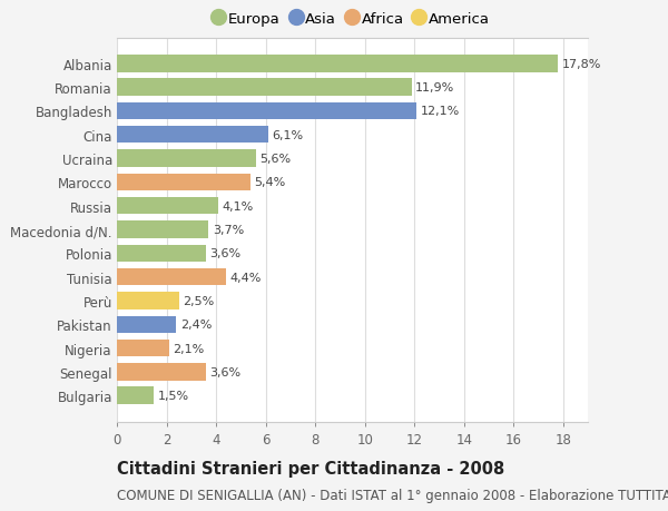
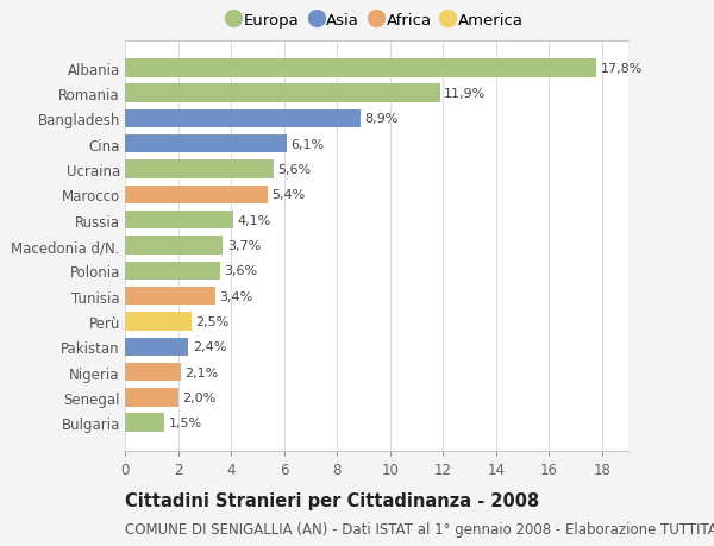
Bangladesh: 12,1% -> 8,9%
Tunisia: 4,4% -> 3,4%
Senegal: 3,6% -> 2,0%
